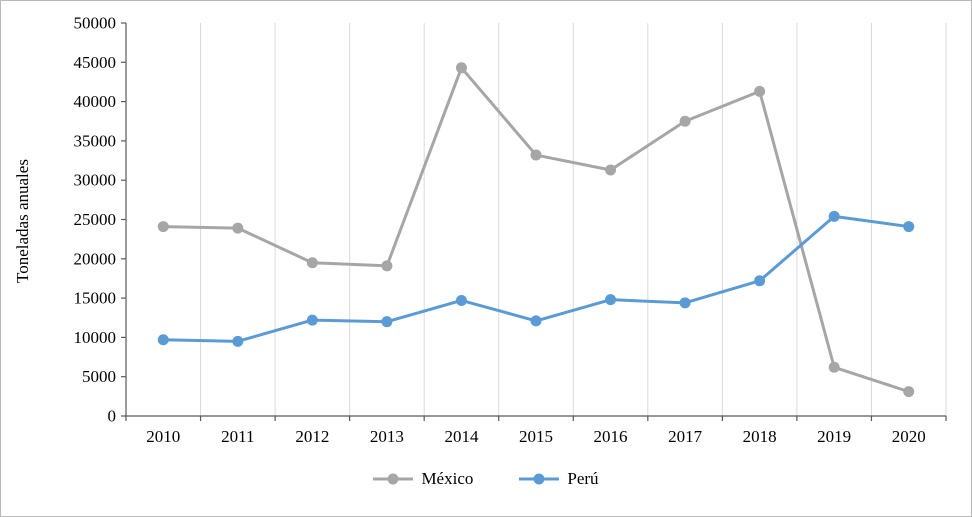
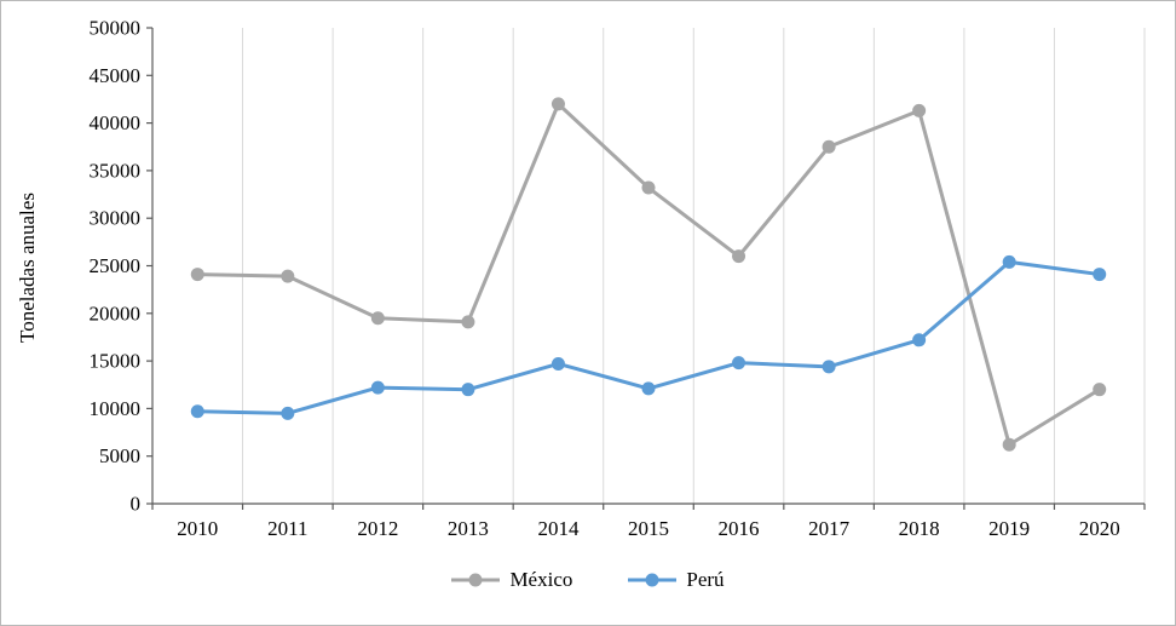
México/2014: 44000 -> 42000
México/2016: 31000 -> 26000
México/2020: 3000 -> 12000
